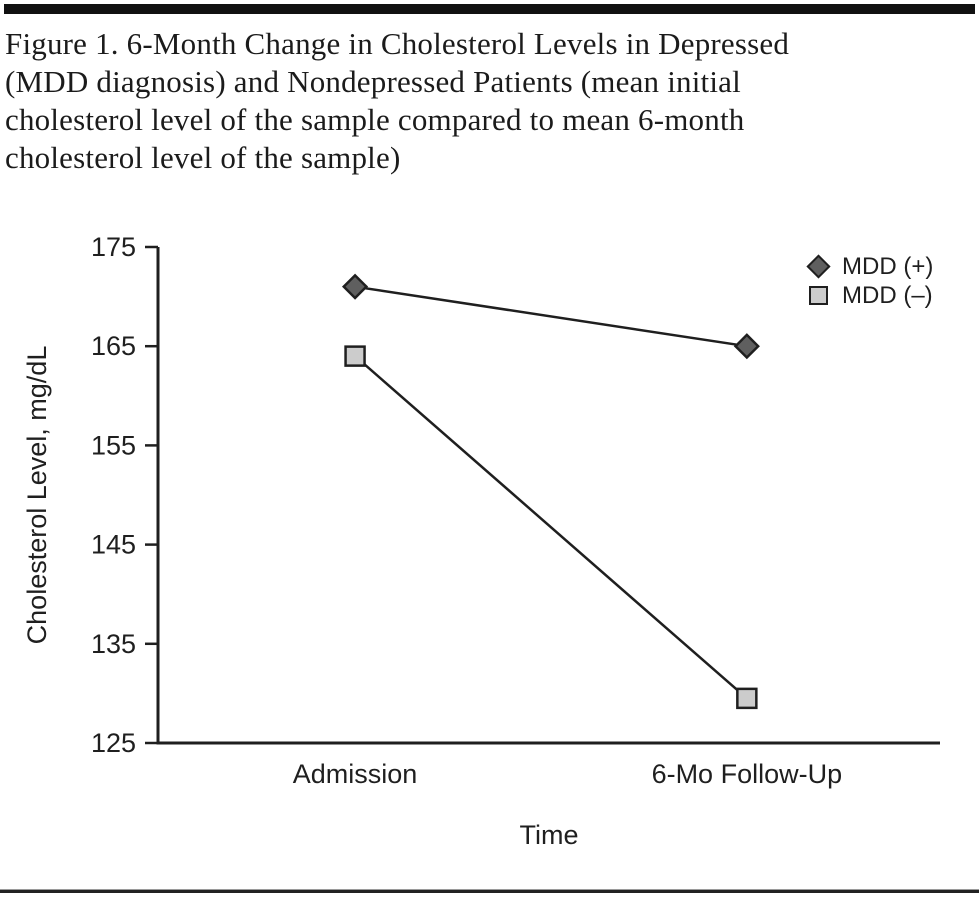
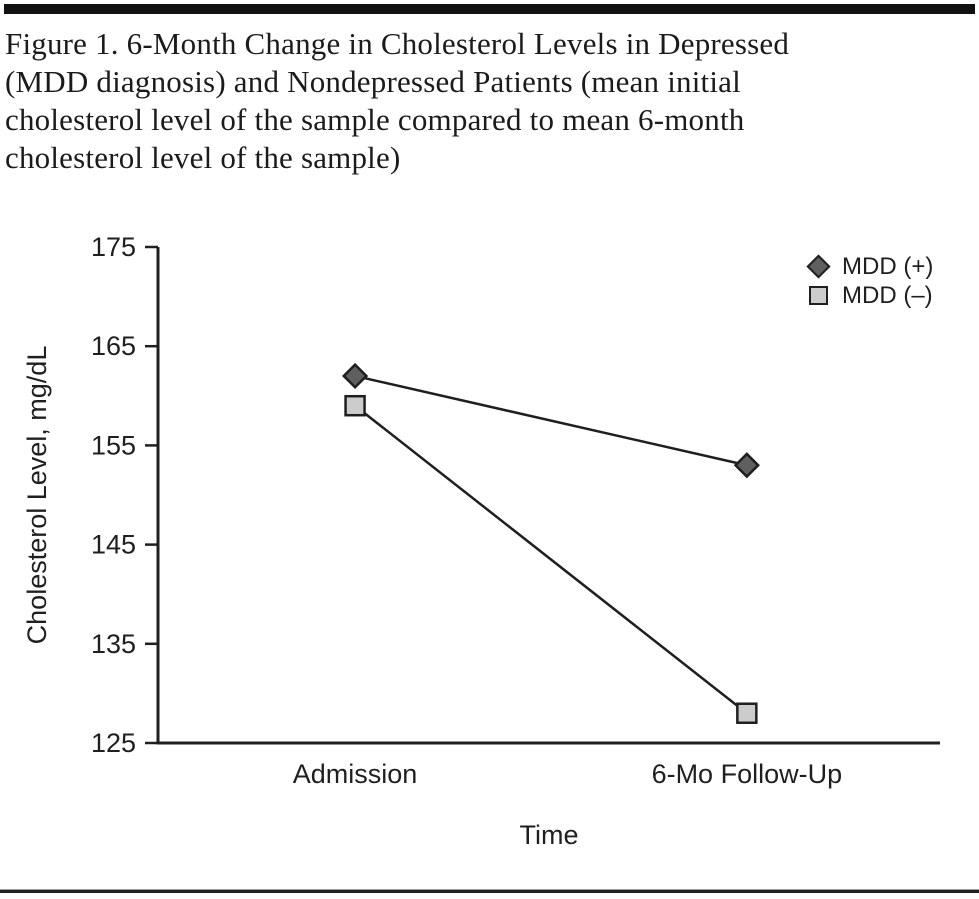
MDD (+)/Admission: 171 -> 162
MDD (–)/Admission: 164 -> 159
MDD (+)/6-Mo Follow-Up: 165 -> 153
MDD (–)/6-Mo Follow-Up: 130 -> 128
